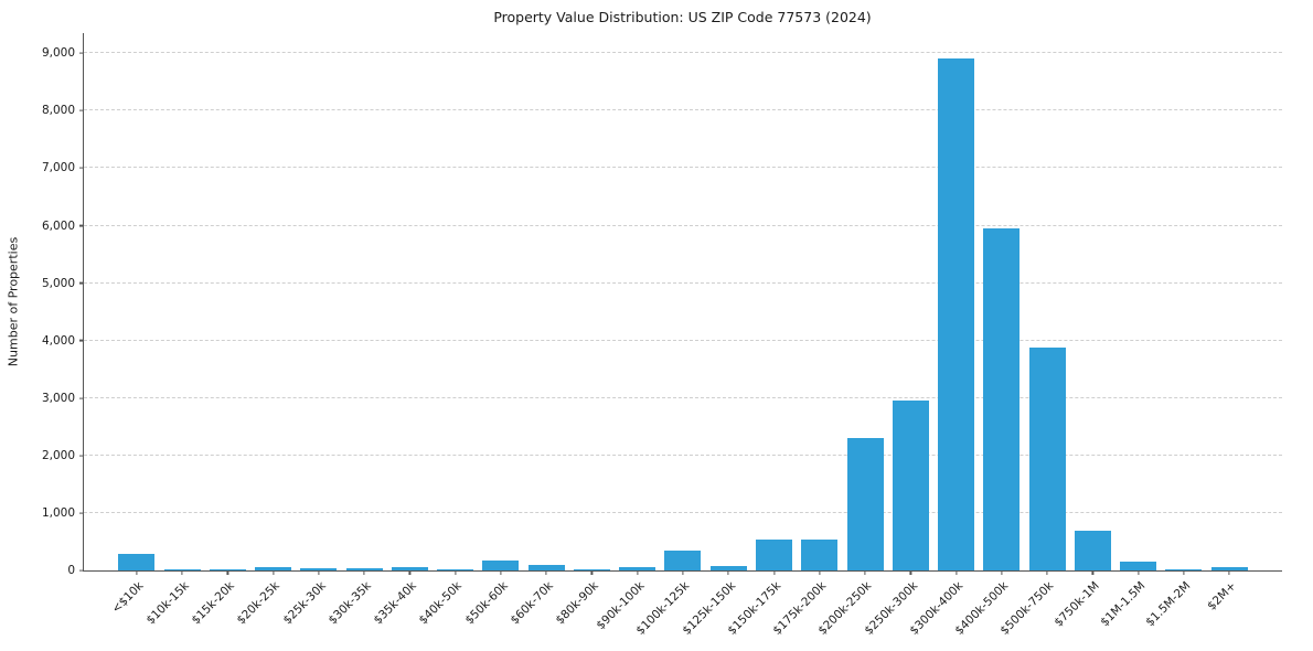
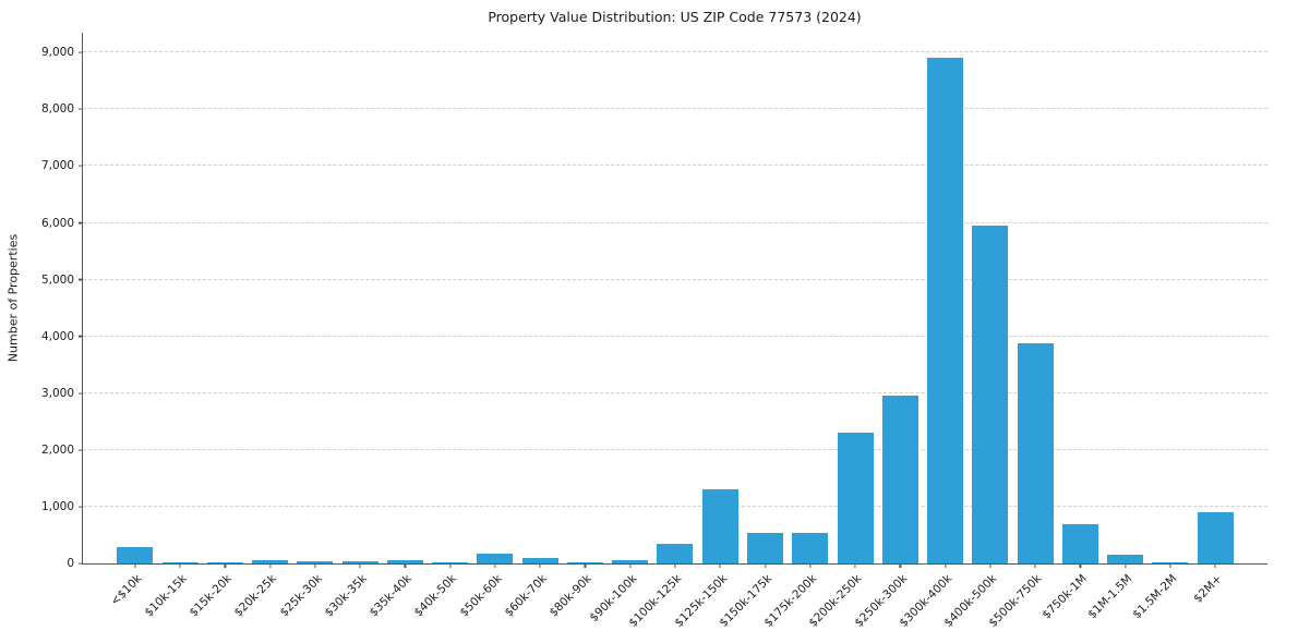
$125k-150k: 100 -> 1300
$2M+: 100 -> 900
